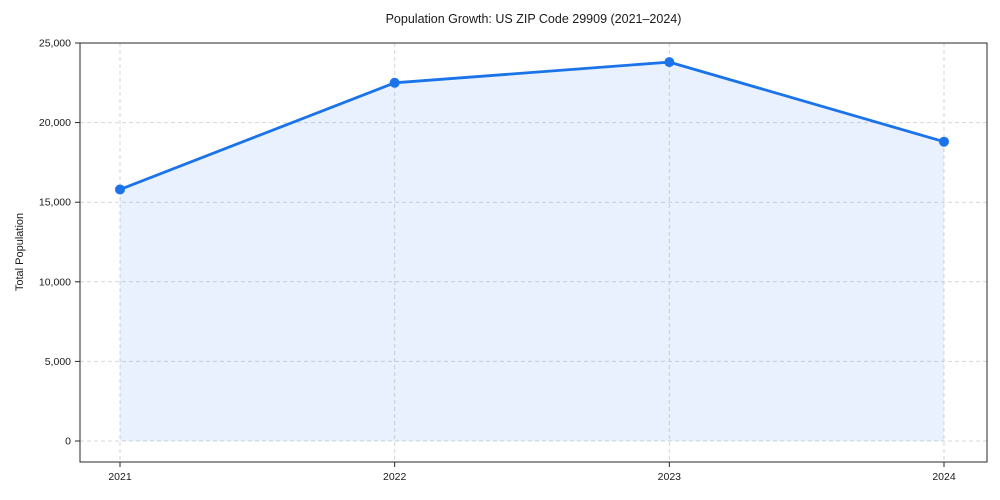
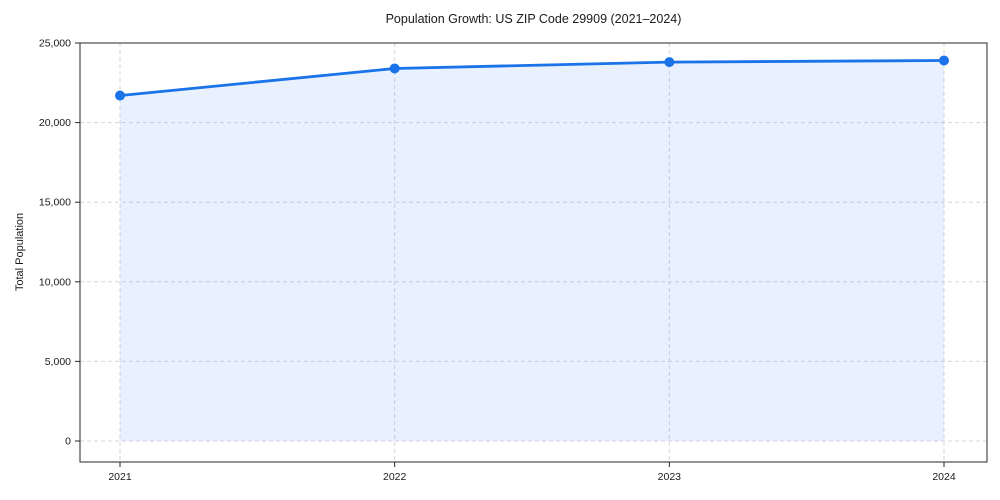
2021: 15800 -> 21700
2022: 22500 -> 23400
2024: 18800 -> 23900
